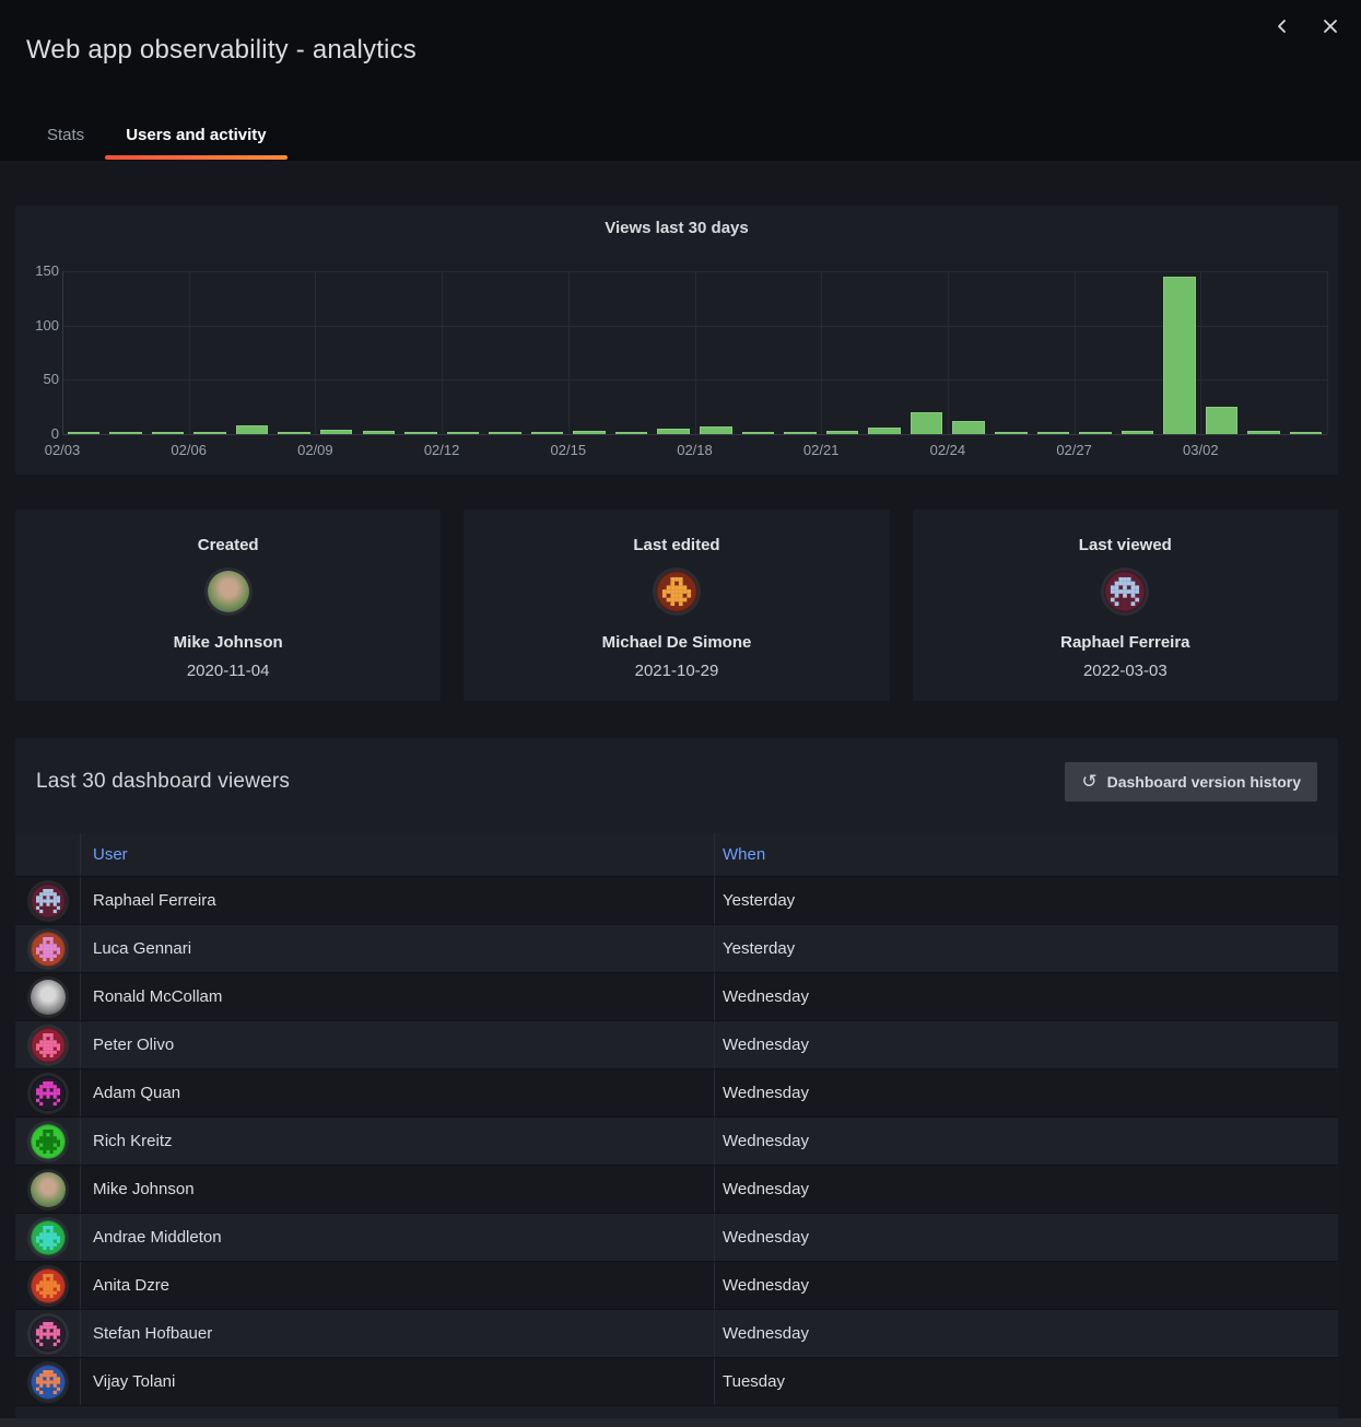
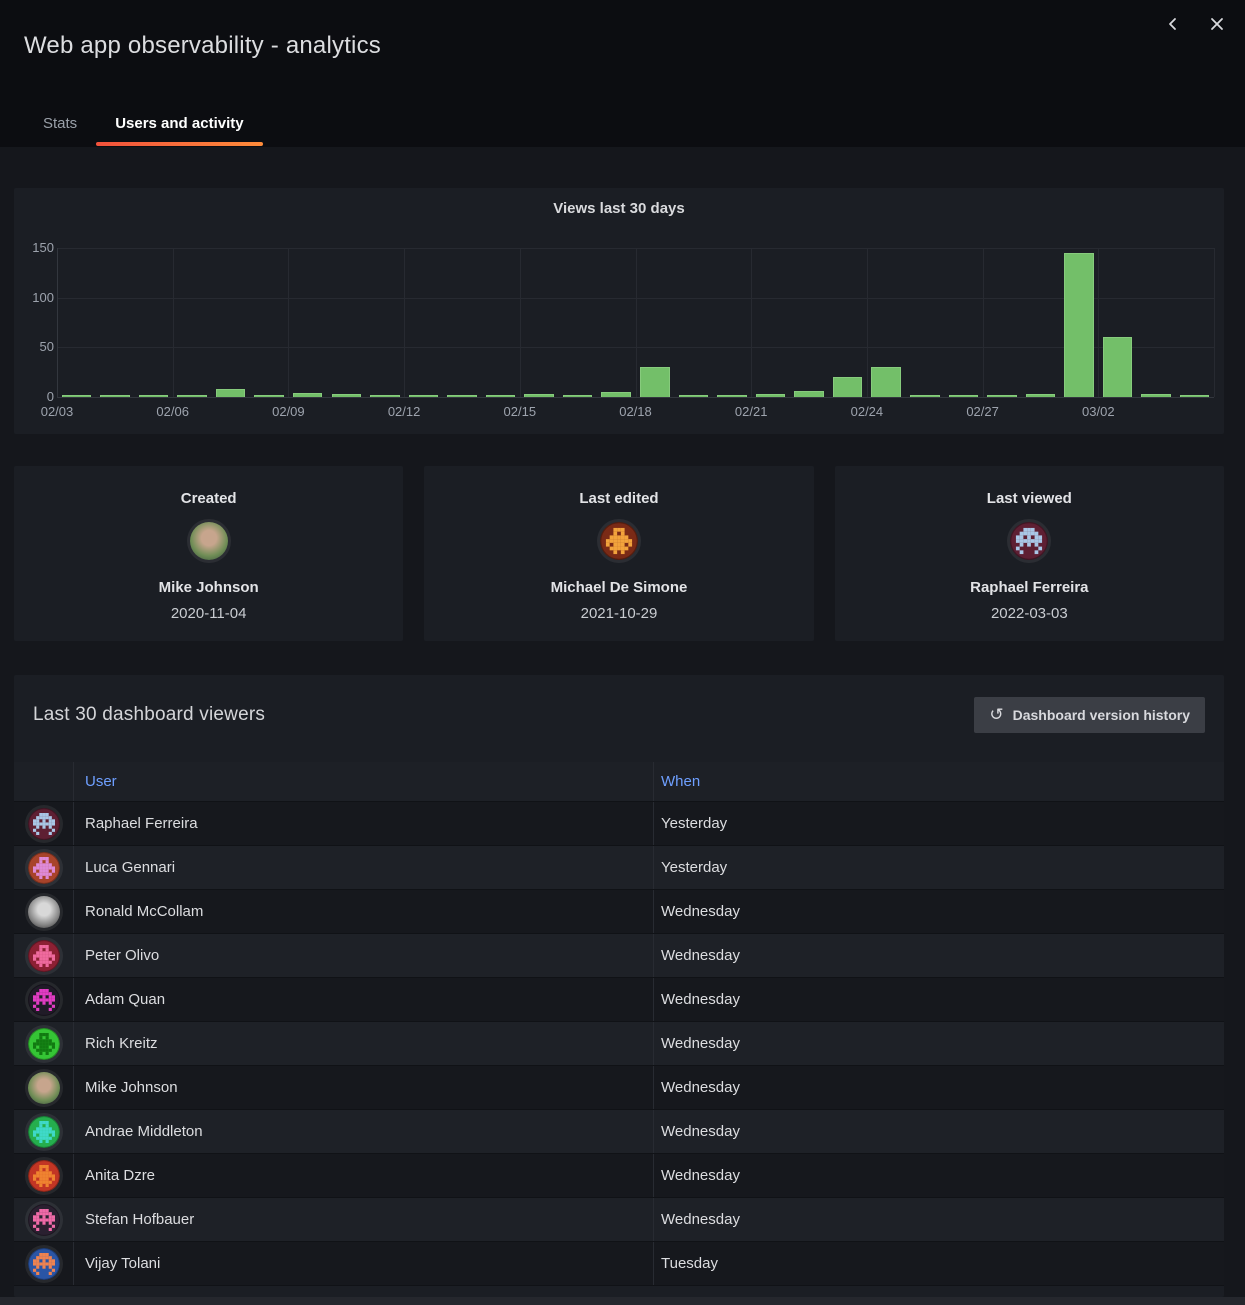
02/18: 10 -> 30
02/24: 10 -> 30
03/02: 20 -> 60
